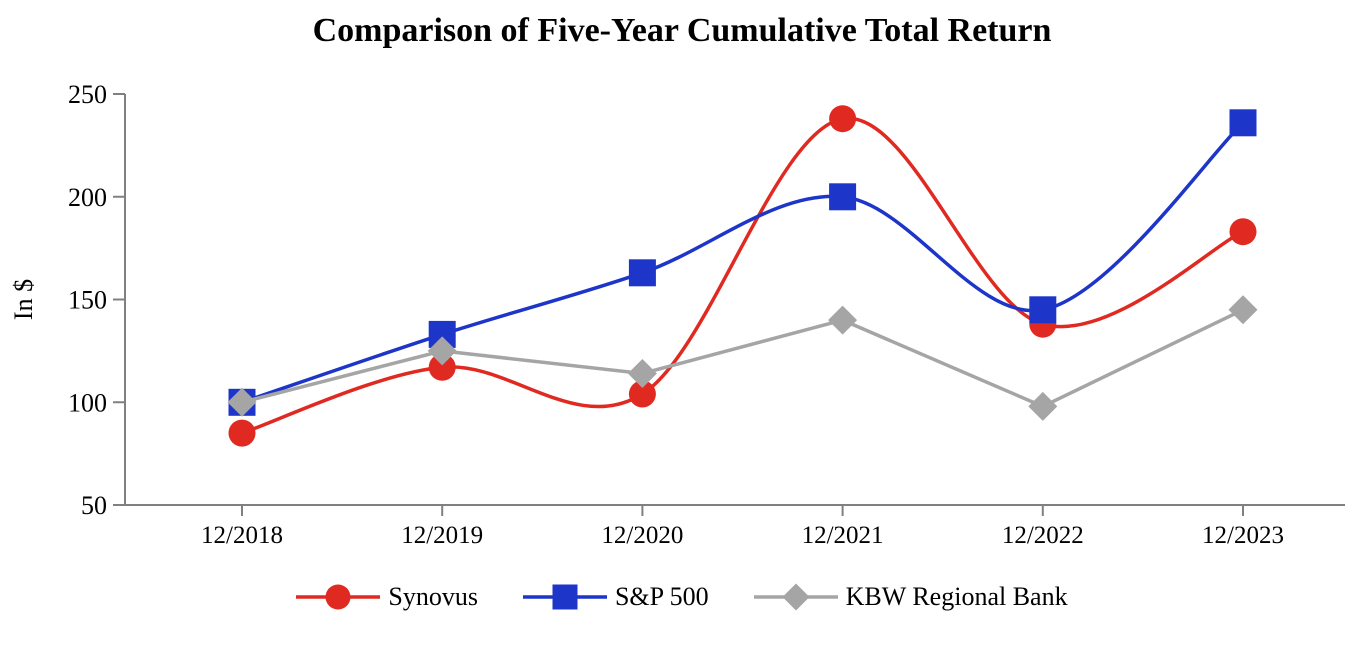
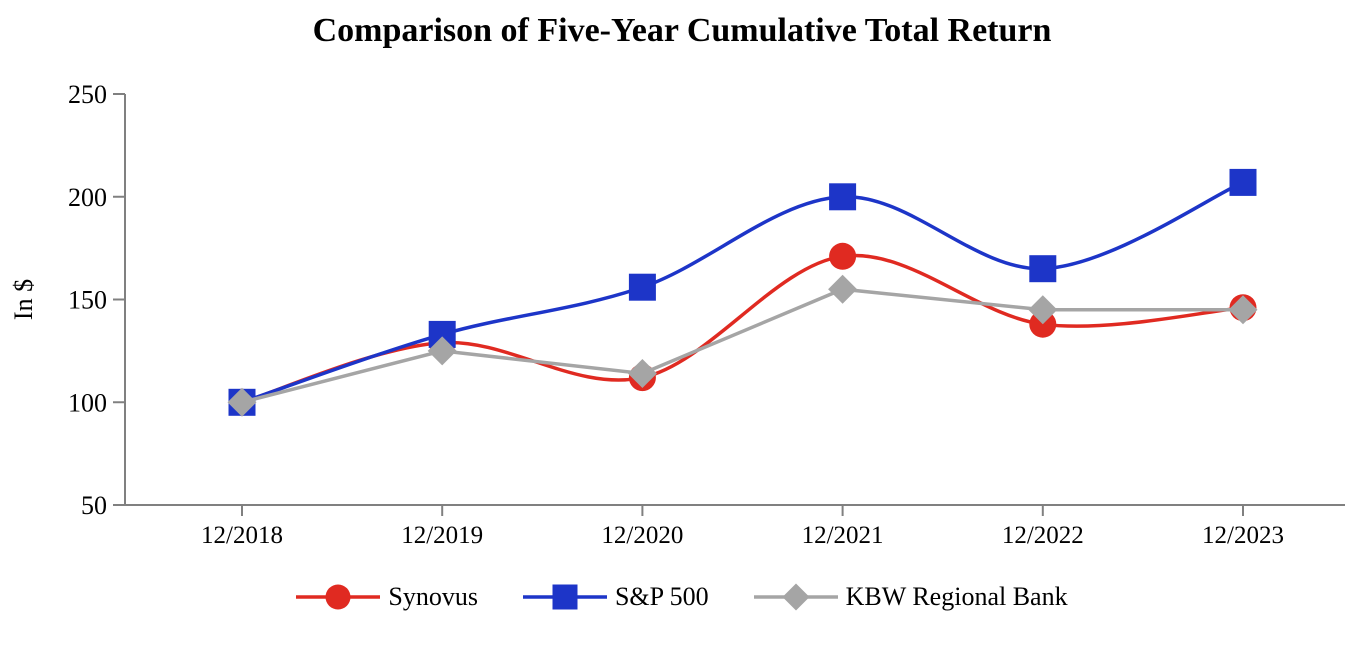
Synovus/12/2018: 85 -> 100
Synovus/12/2019: 117 -> 129
Synovus/12/2020: 104 -> 112
S&P 500/12/2020: 163 -> 156
Synovus/12/2021: 238 -> 171
KBW Regional Bank/12/2021: 140 -> 155
S&P 500/12/2022: 145 -> 165
KBW Regional Bank/12/2022: 98 -> 145
Synovus/12/2023: 183 -> 146
S&P 500/12/2023: 236 -> 207
